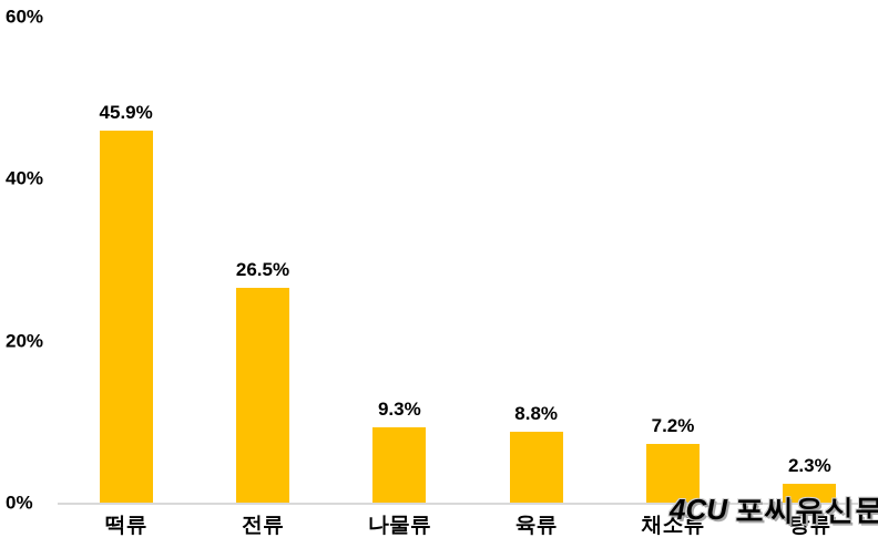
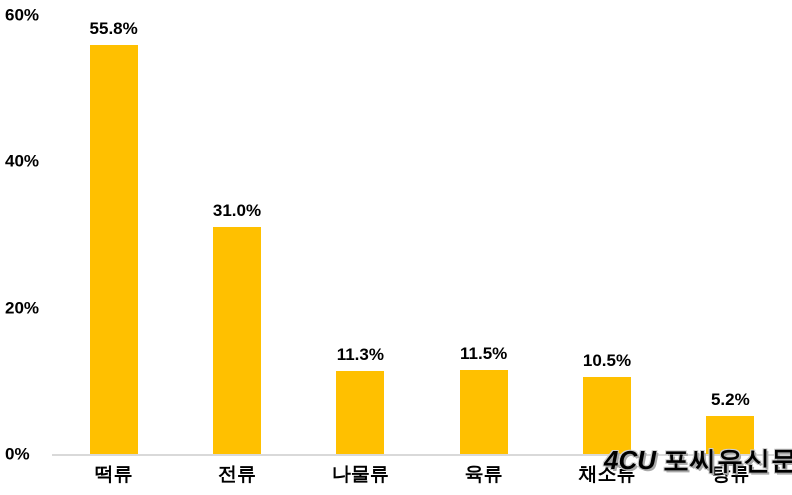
떡류: 45.9% -> 55.8%
전류: 26.5% -> 31.0%
나물류: 9.3% -> 11.3%
육류: 8.8% -> 11.5%
채소류: 7.2% -> 10.5%
탕류: 2.3% -> 5.2%
